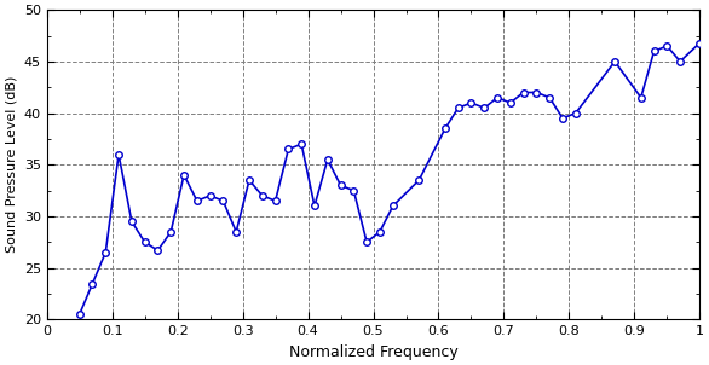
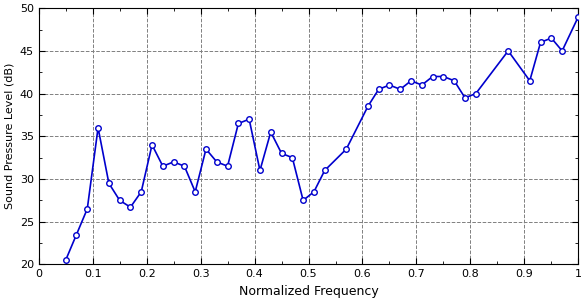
1: 46.8 -> 49.0
